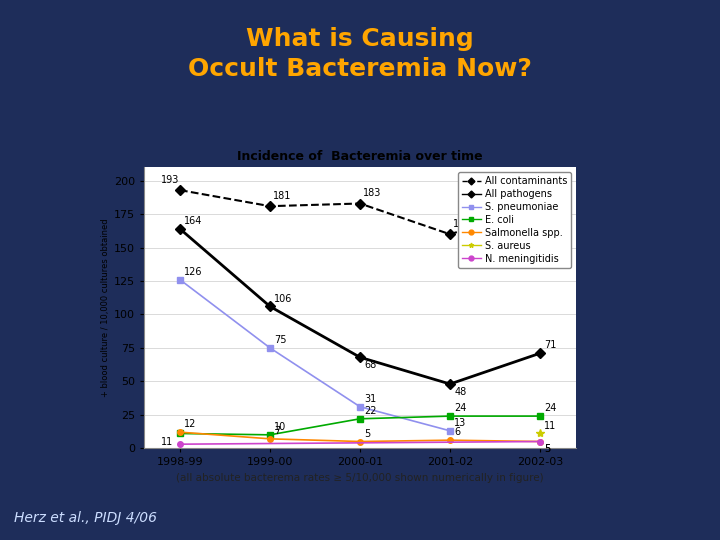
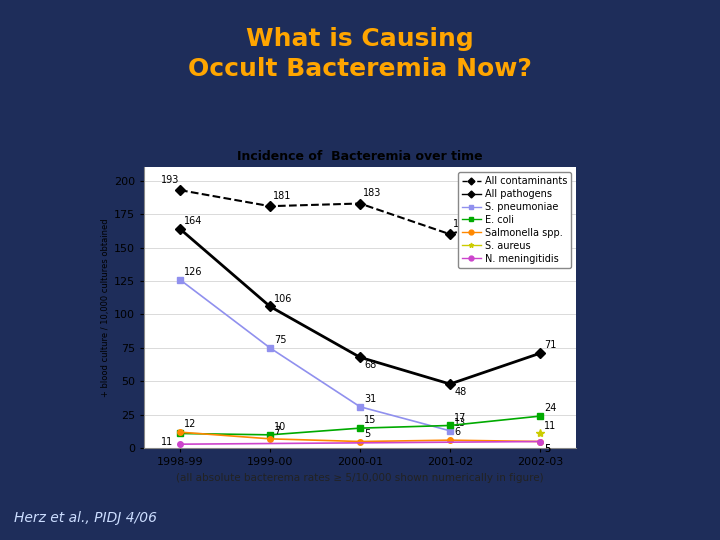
E. coli/2000-01: 22 -> 15
E. coli/2001-02: 24 -> 17
